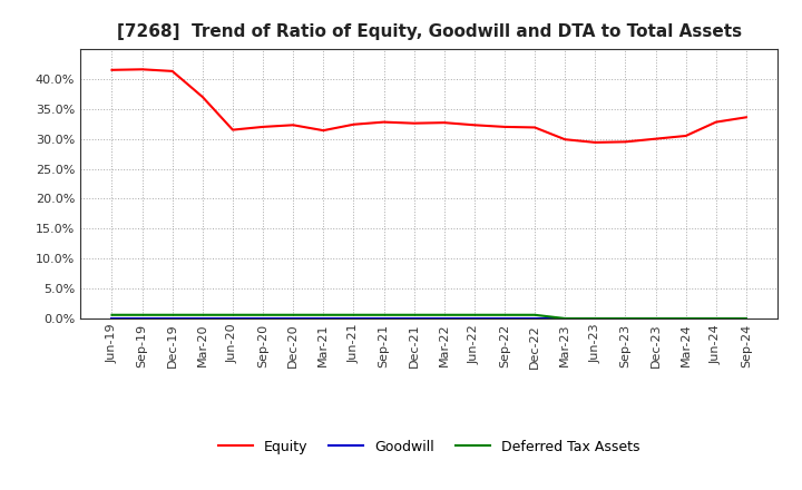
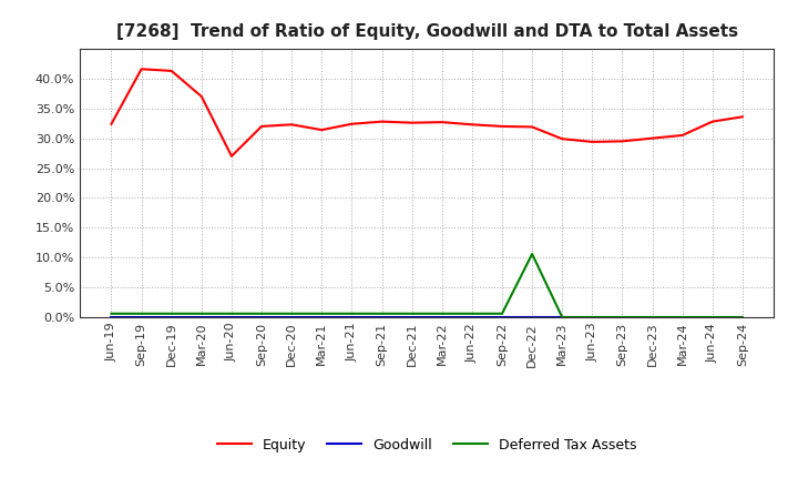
Equity/Jun-19: 41.5% -> 32.4%
Equity/Jun-20: 31.5% -> 27.0%
Deferred Tax Assets/Dec-22: 0.6% -> 10.6%
